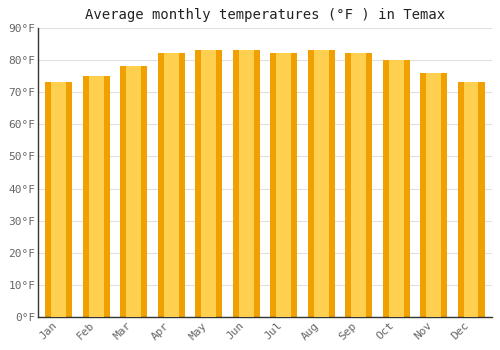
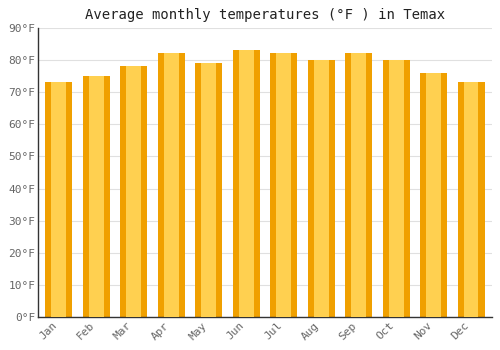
May: 83°F -> 79°F
Aug: 83°F -> 80°F
